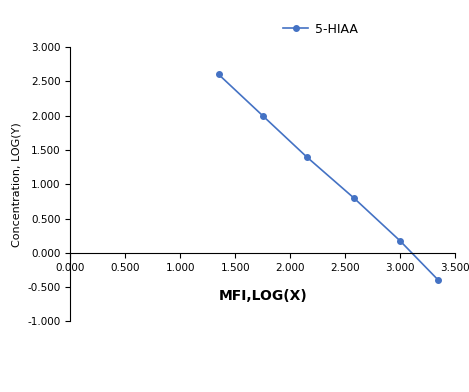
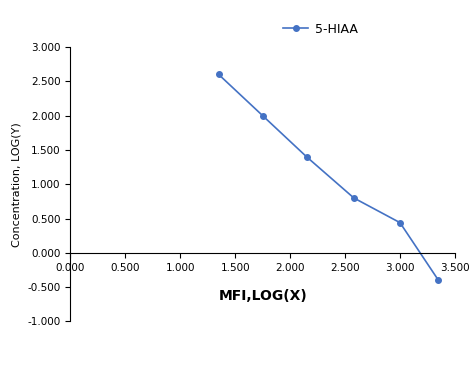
3.000: 0.18 -> 0.44
